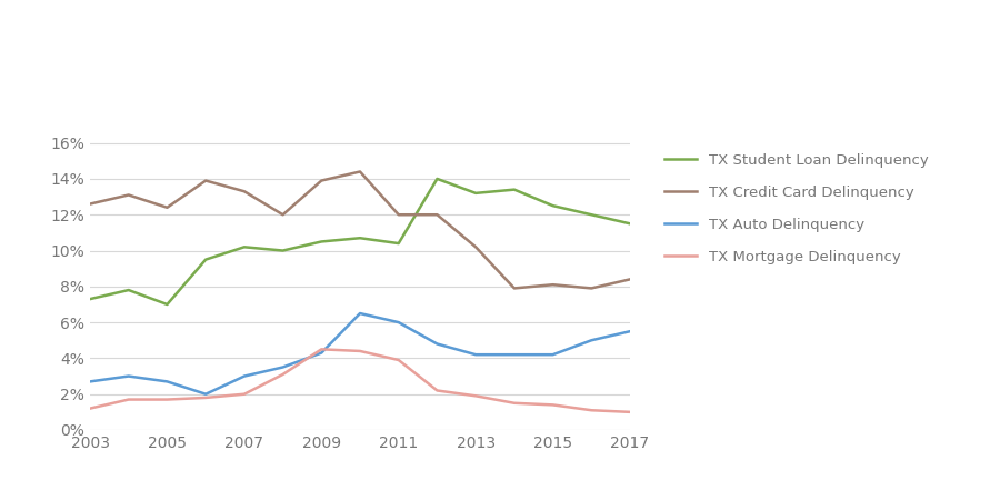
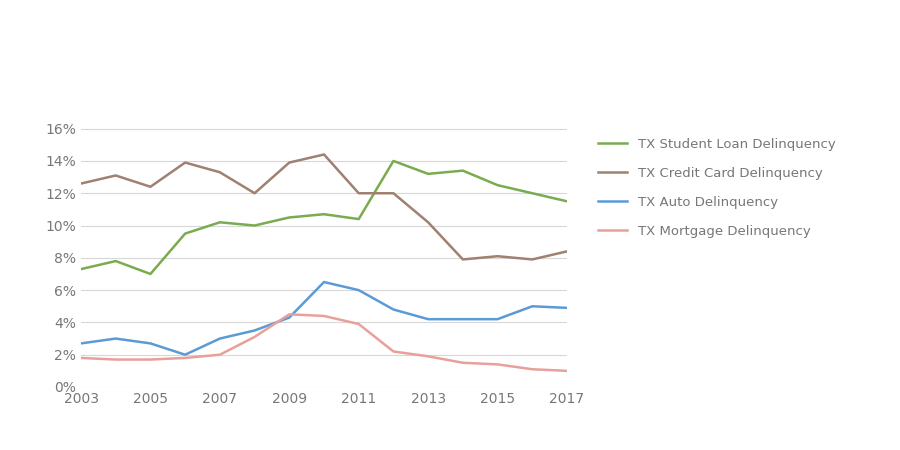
TX Mortgage Delinquency/2003: 1.2% -> 1.8%
TX Auto Delinquency/2017: 5.5% -> 4.9%
